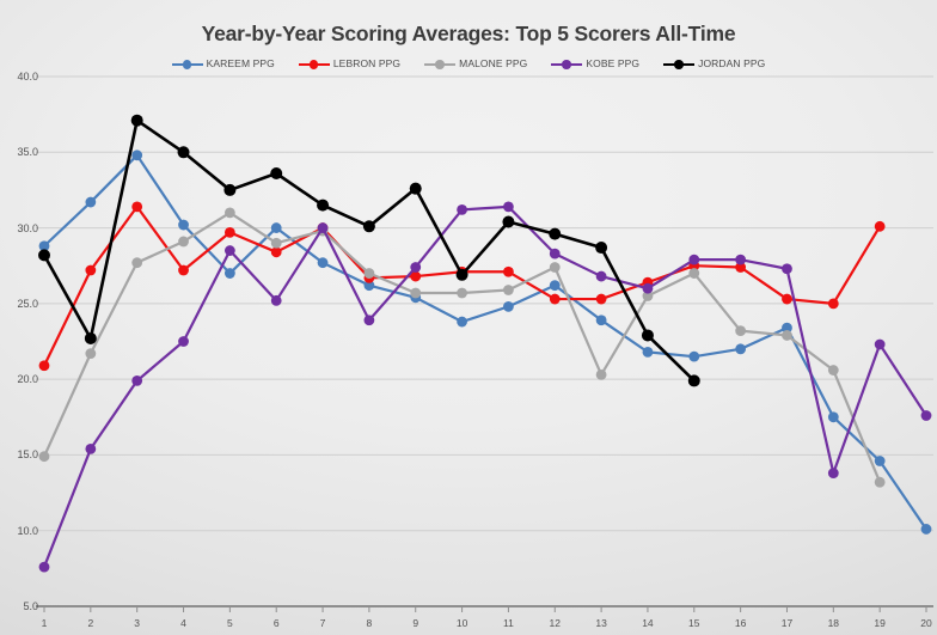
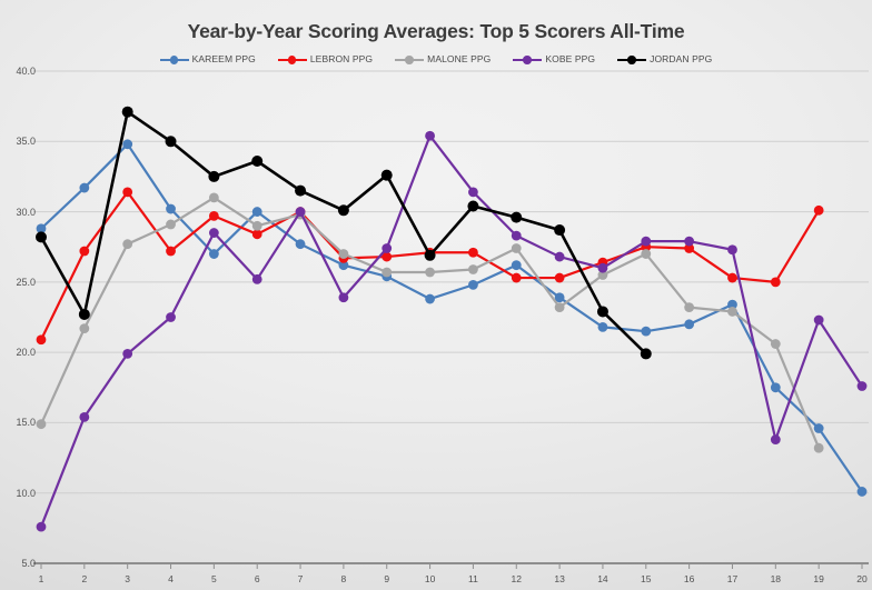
KOBE PPG/10: 31.2 -> 35.4
MALONE PPG/13: 20.3 -> 23.2
